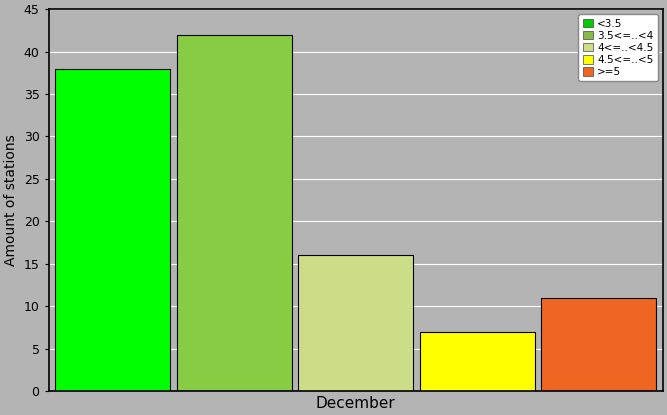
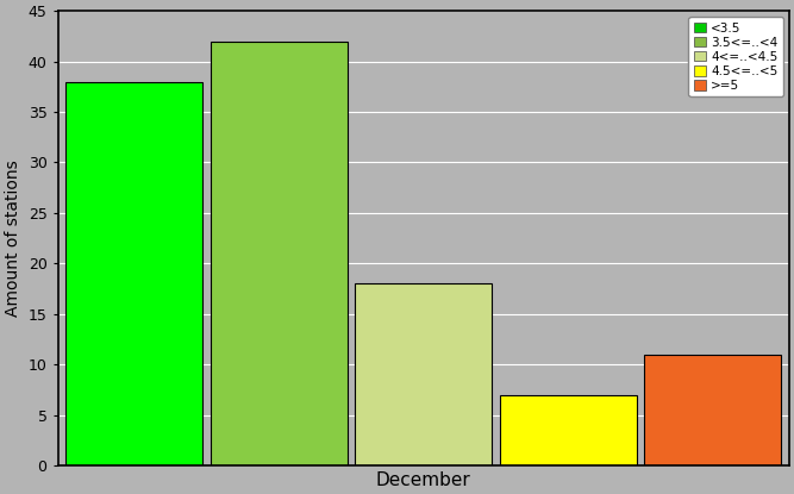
December: 16 -> 18
